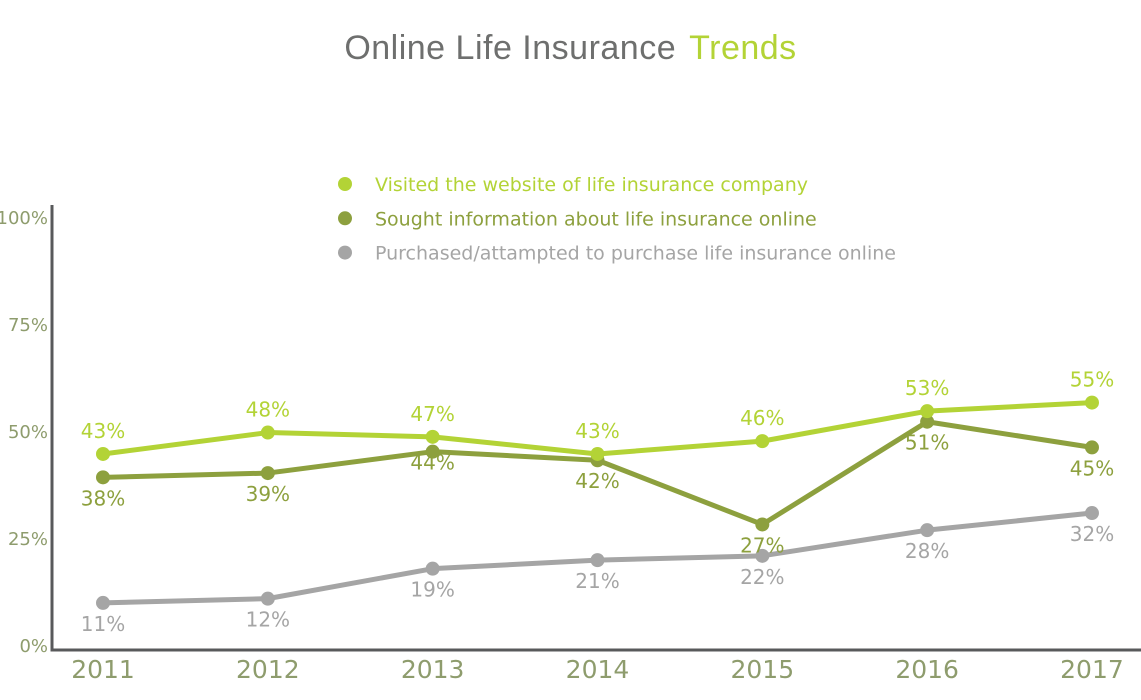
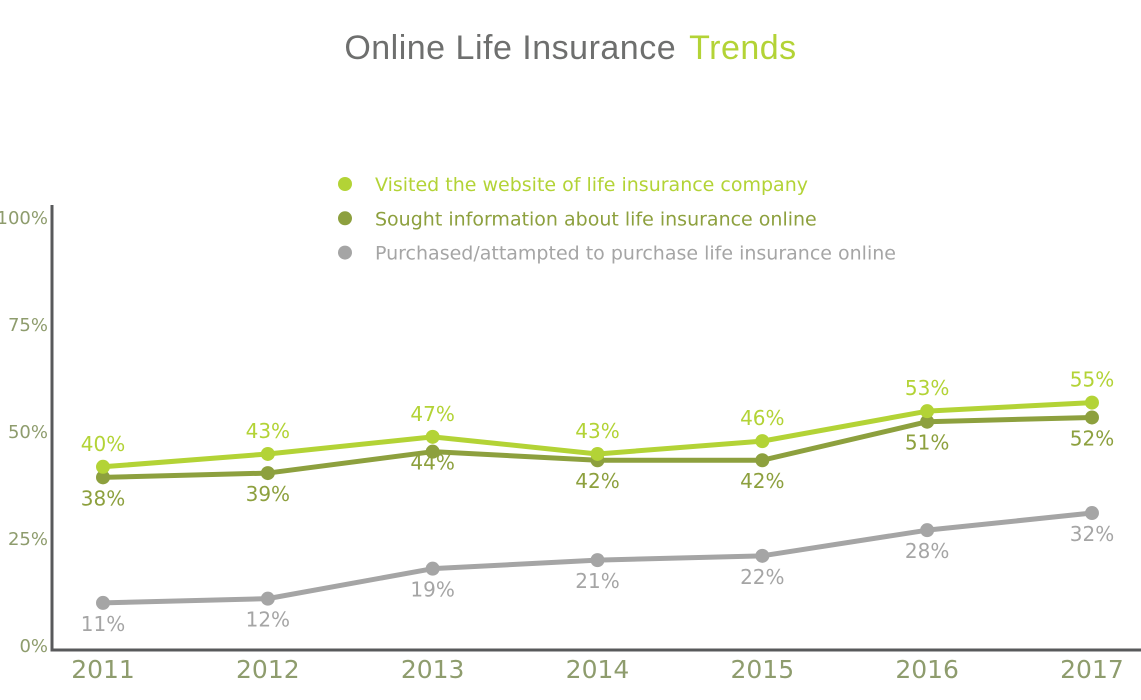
Visited the website of life insurance company/2011: 43% -> 40%
Visited the website of life insurance company/2012: 48% -> 43%
Sought information about life insurance online/2015: 27% -> 42%
Sought information about life insurance online/2017: 45% -> 52%
